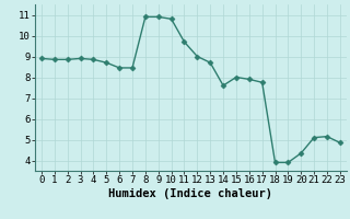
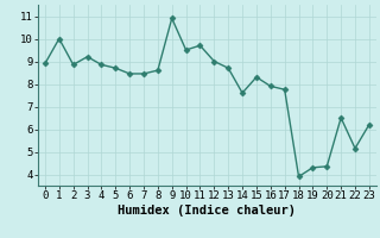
1: 8.8 -> 10.0
3: 8.9 -> 9.2
8: 10.9 -> 8.6
10: 10.8 -> 9.5
15: 8.0 -> 8.3
19: 3.9 -> 4.3
21: 5.1 -> 6.5
23: 4.8 -> 6.2
